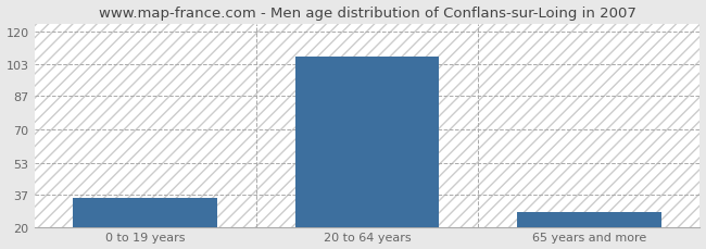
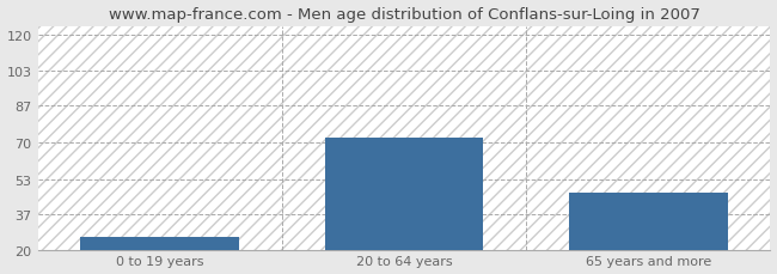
0 to 19 years: 35 -> 26
20 to 64 years: 107 -> 72
65 years and more: 28 -> 47
